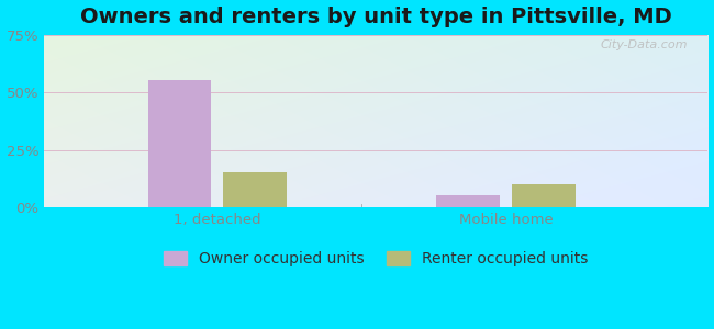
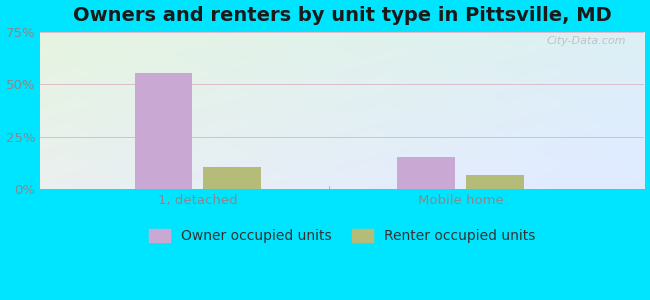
Renter occupied units/1, detached: 15.5% -> 10.5%
Owner occupied units/Mobile home: 5.5% -> 15.5%
Renter occupied units/Mobile home: 10.0% -> 7.0%
